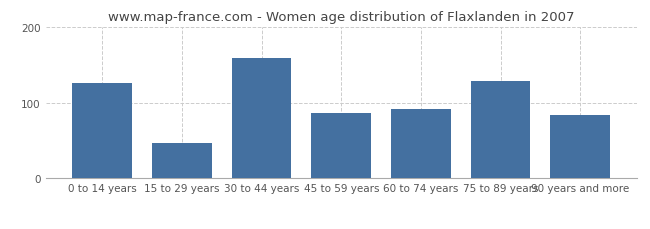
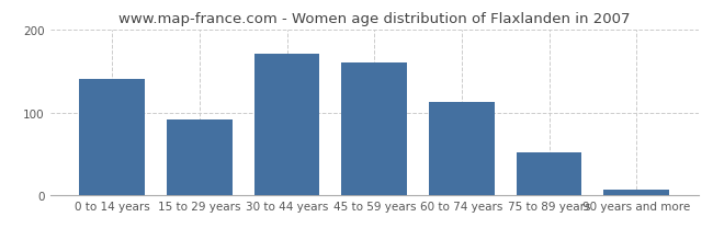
0 to 14 years: 126 -> 140
15 to 29 years: 46 -> 92
30 to 44 years: 158 -> 170
45 to 59 years: 86 -> 160
60 to 74 years: 92 -> 113
75 to 89 years: 128 -> 52
90 years and more: 84 -> 7
